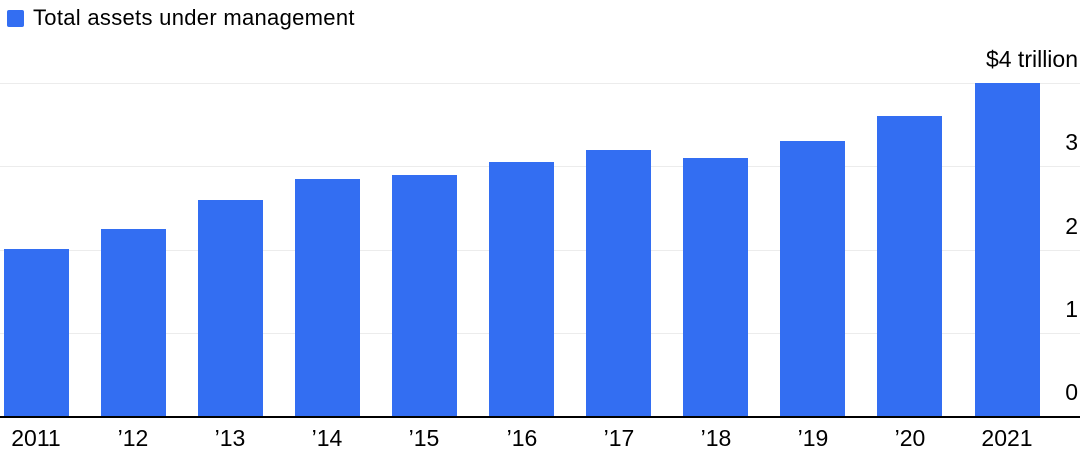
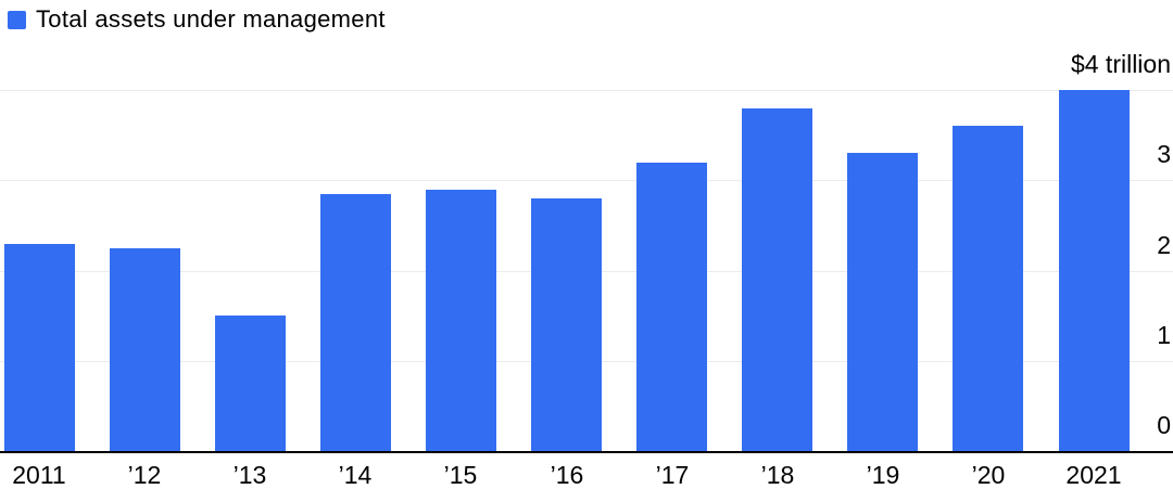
2011: 2.0 -> 2.3
’13: 2.6 -> 1.5
’16: 3.0 -> 2.8
’18: 3.1 -> 3.8
